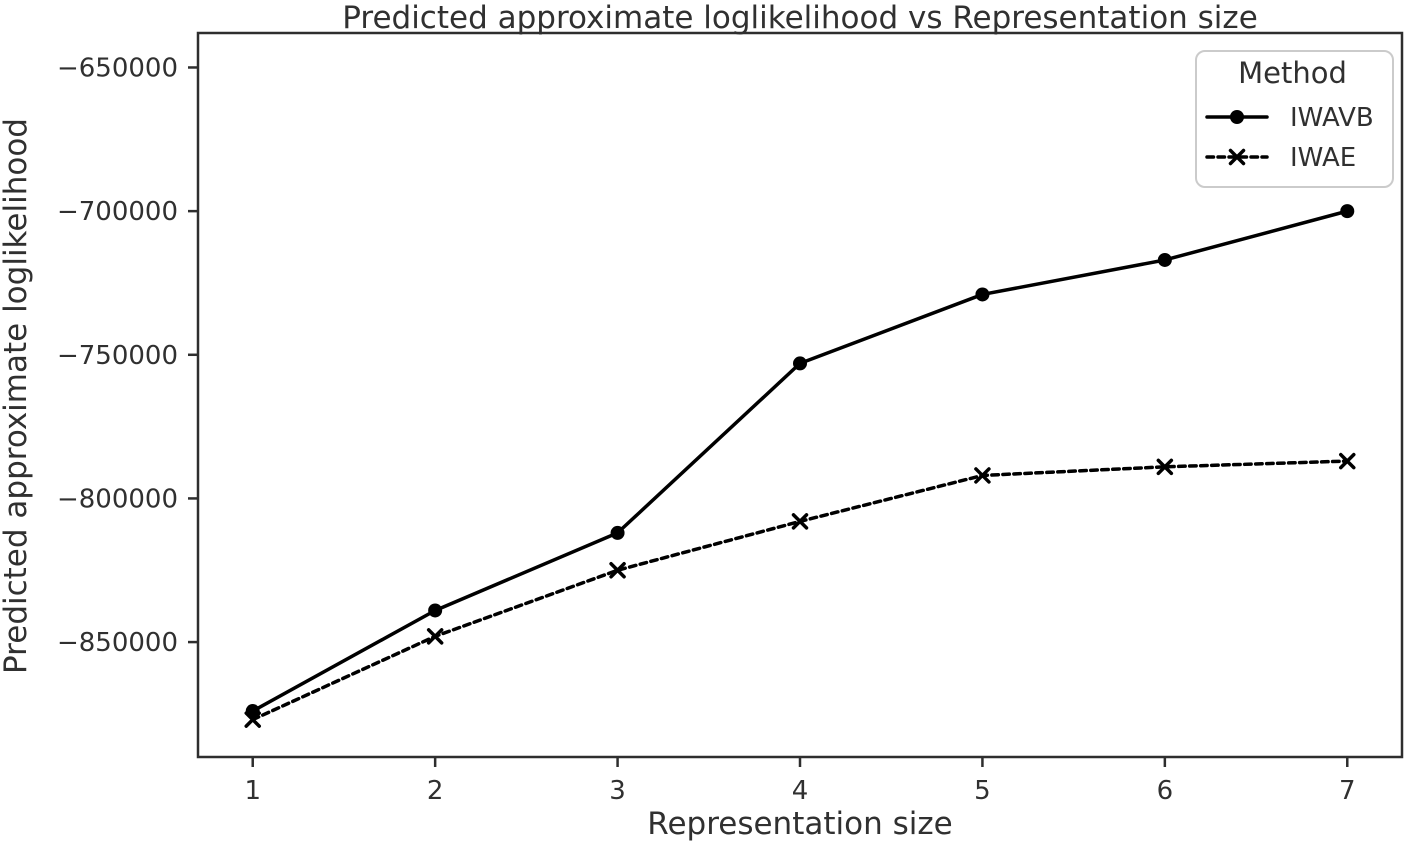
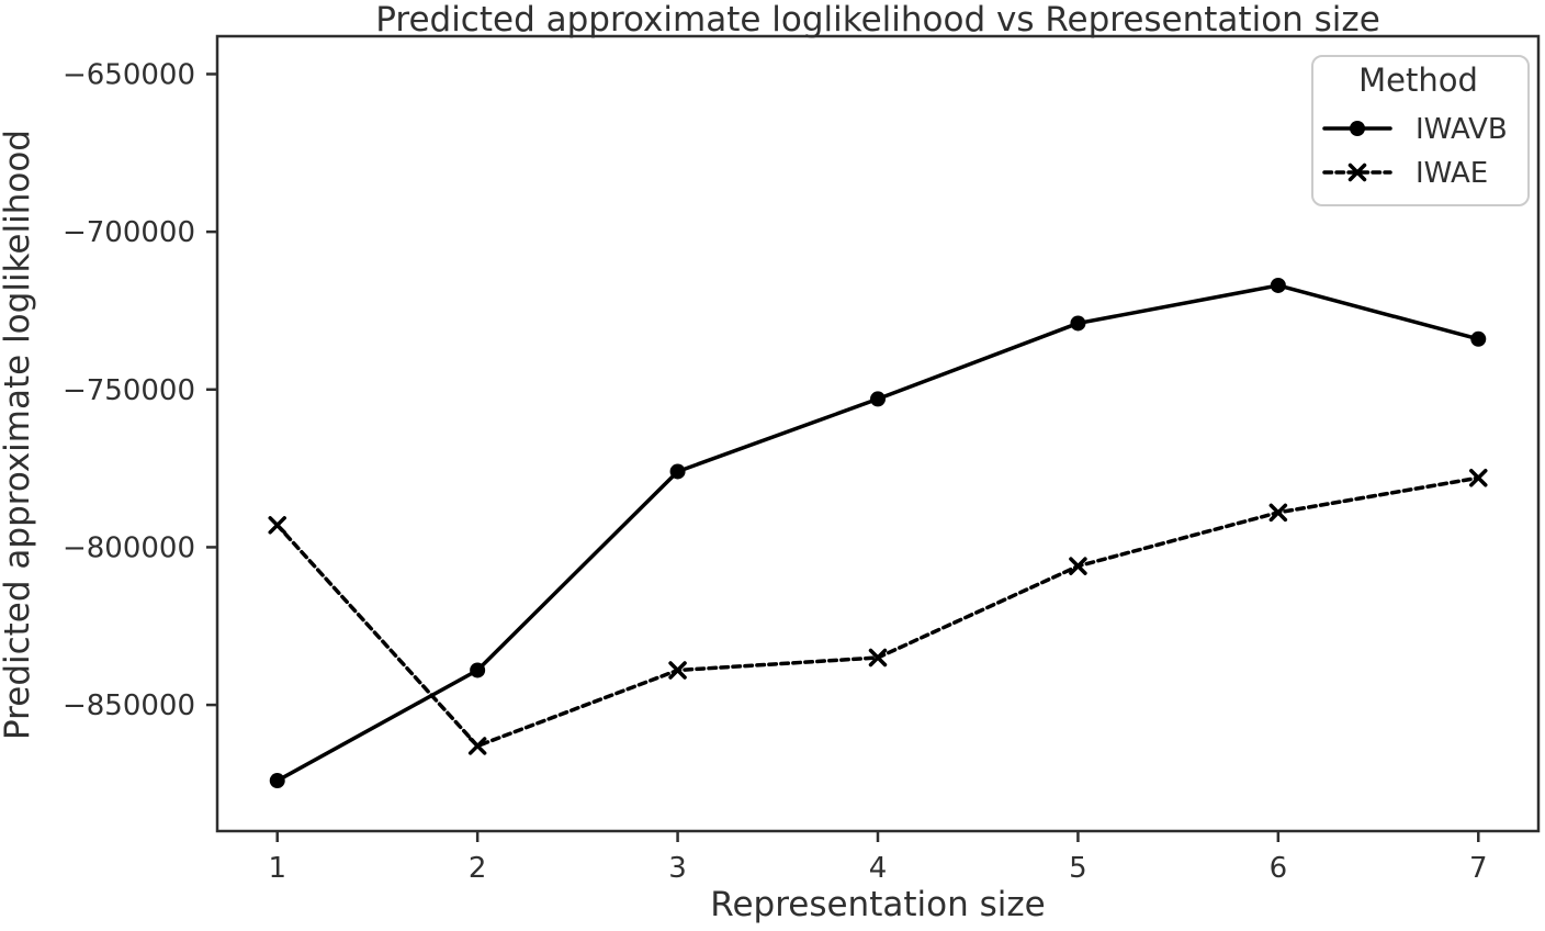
IWAE/1: -877000 -> -793000
IWAE/2: -848000 -> -863000
IWAVB/3: -812000 -> -776000
IWAE/3: -825000 -> -839000
IWAE/4: -808000 -> -835000
IWAE/5: -792000 -> -806000
IWAVB/7: -700000 -> -734000
IWAE/7: -787000 -> -778000
